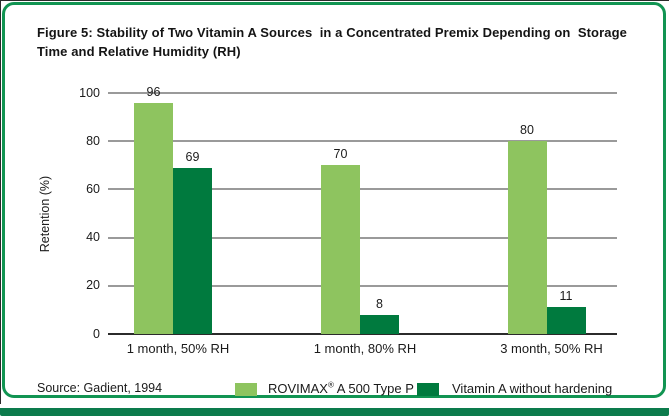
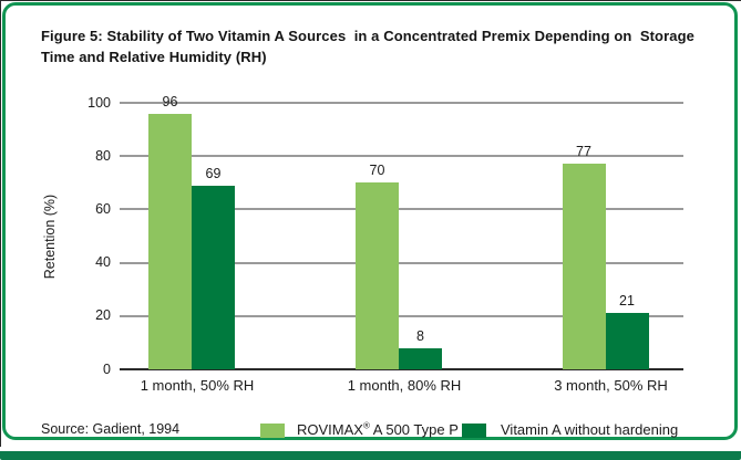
ROVIMAX® A 500 Type P/3 month, 50% RH: 80 -> 77
Vitamin A without hardening/3 month, 50% RH: 11 -> 21
